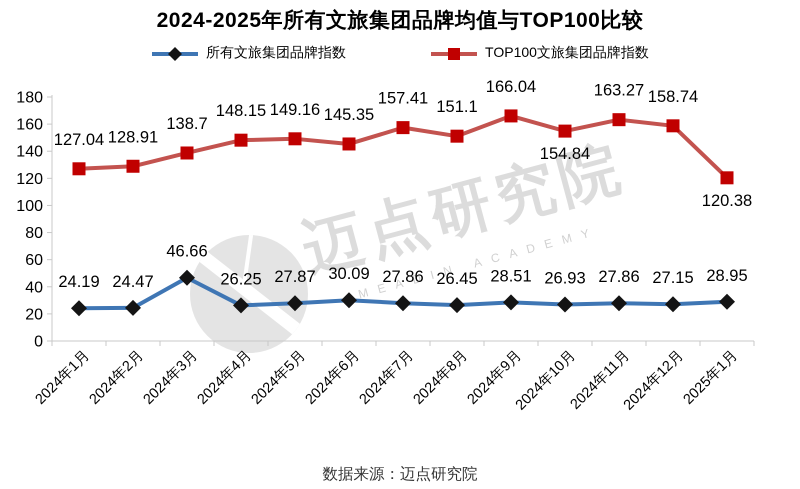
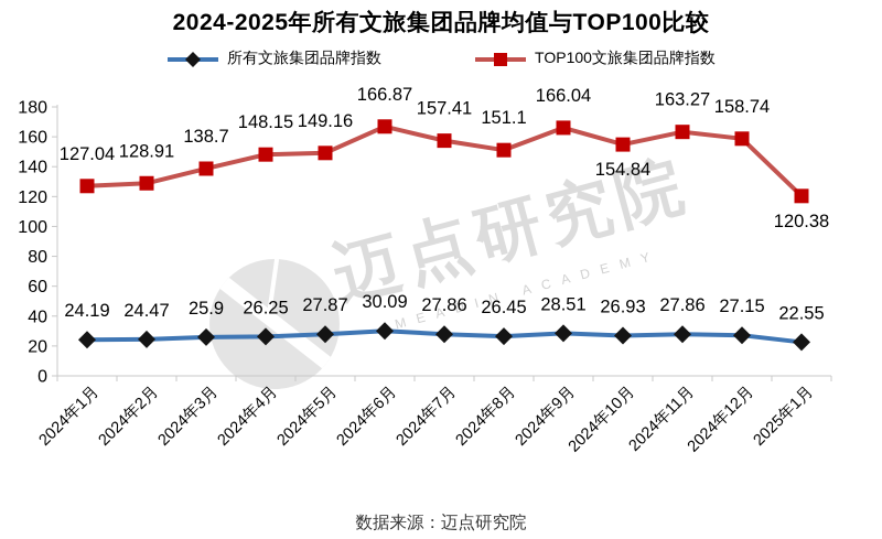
所有文旅集团品牌指数/2024年3月: 46.66 -> 25.9
TOP100文旅集团品牌指数/2024年6月: 145.35 -> 166.87
所有文旅集团品牌指数/2025年1月: 28.95 -> 22.55
